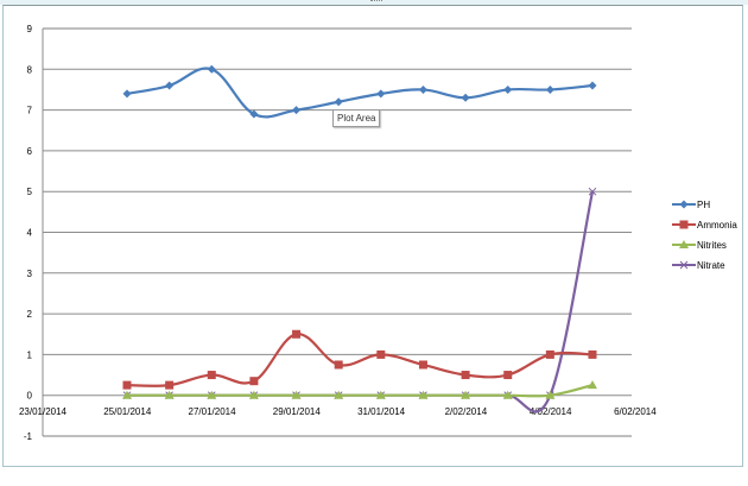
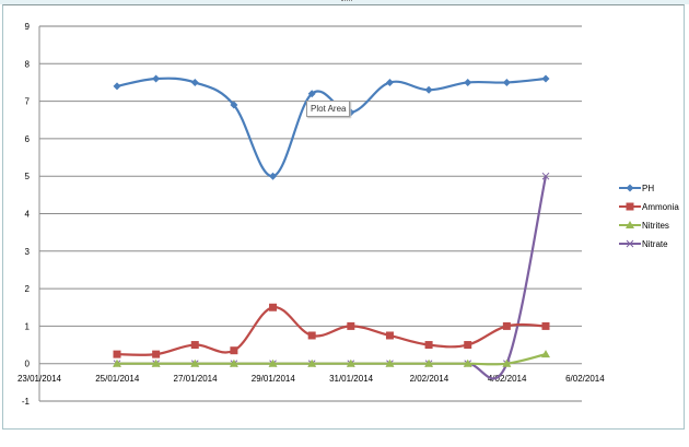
PH/27/01/2014: 8.0 -> 7.5
PH/29/01/2014: 7.0 -> 5.0
PH/31/01/2014: 7.4 -> 6.7
